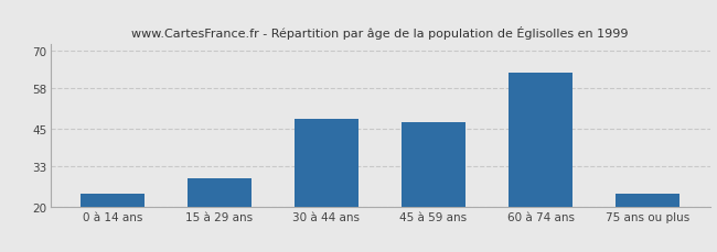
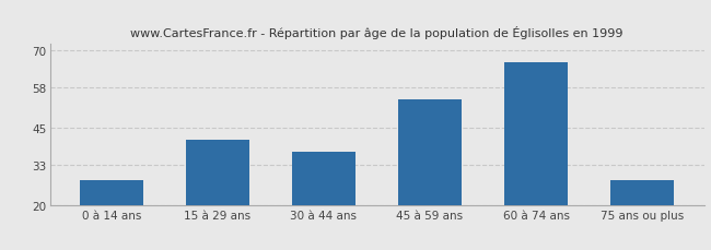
0 à 14 ans: 24 -> 28
15 à 29 ans: 29 -> 41
30 à 44 ans: 48 -> 37
45 à 59 ans: 47 -> 54
60 à 74 ans: 63 -> 66
75 ans ou plus: 24 -> 28
